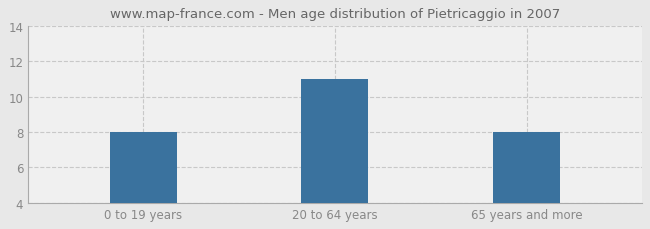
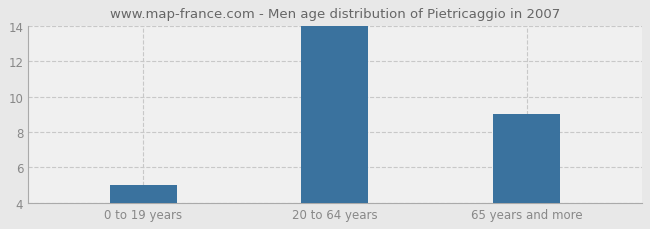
0 to 19 years: 8 -> 5
20 to 64 years: 11 -> 14
65 years and more: 8 -> 9
